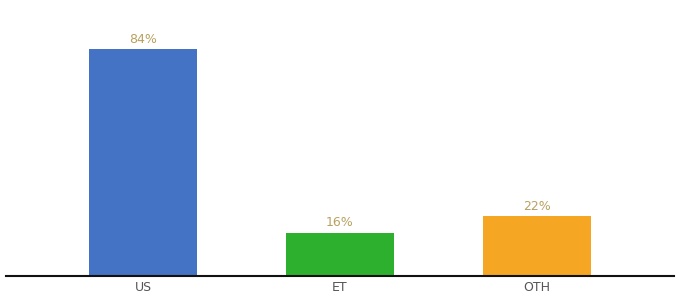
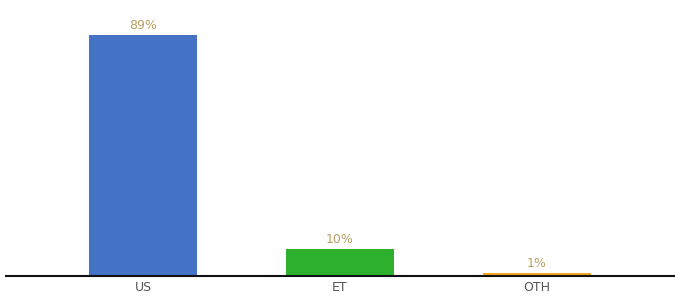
US: 84% -> 89%
ET: 16% -> 10%
OTH: 22% -> 1%
